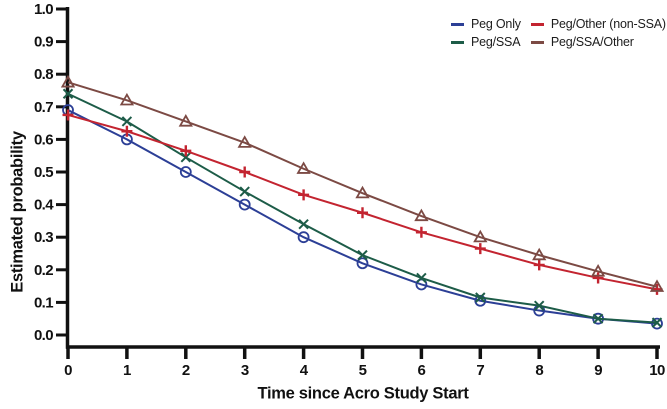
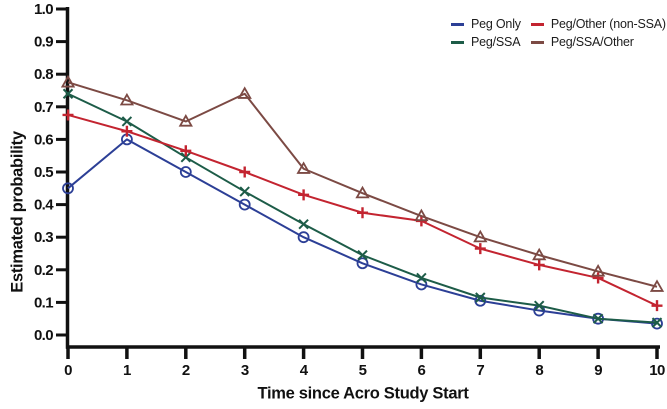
Peg Only/0: 0.69 -> 0.45
Peg/SSA/Other/3: 0.59 -> 0.74
Peg/Other (non-SSA)/6: 0.32 -> 0.35
Peg/Other (non-SSA)/10: 0.14 -> 0.09
